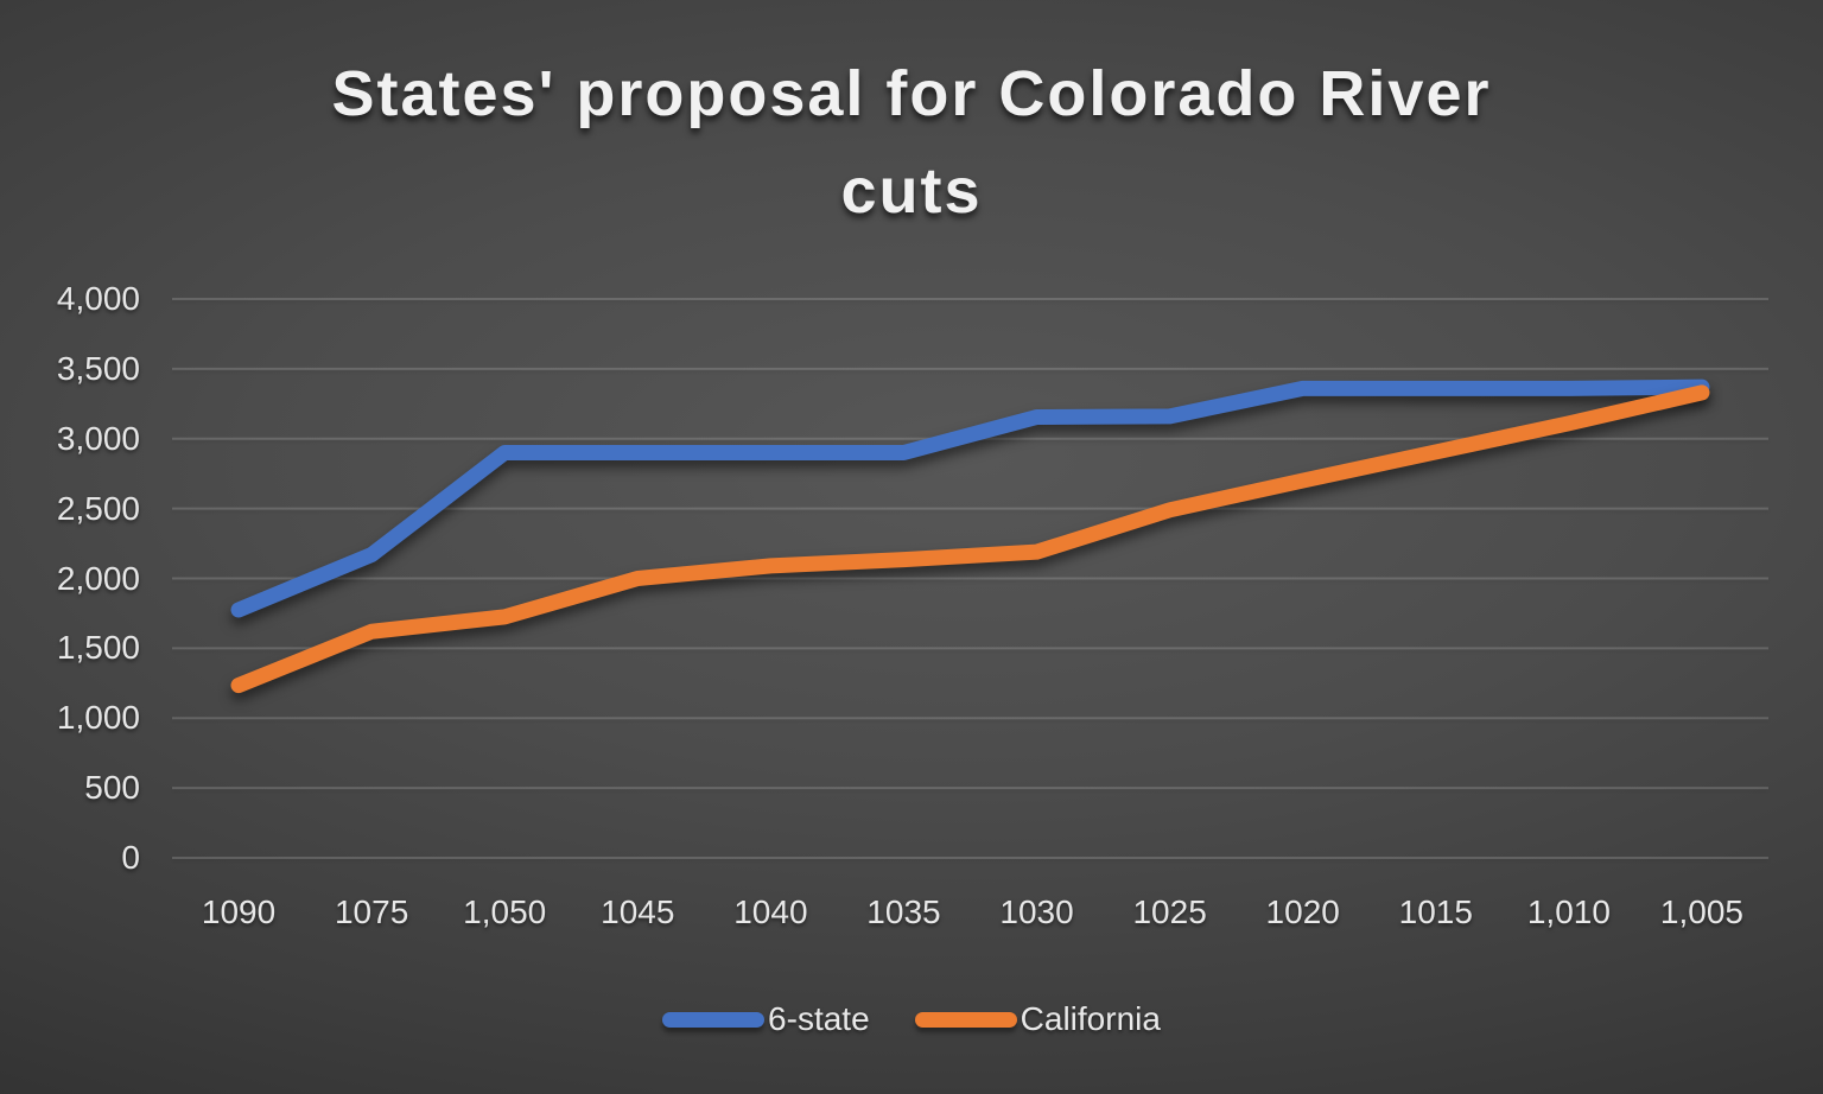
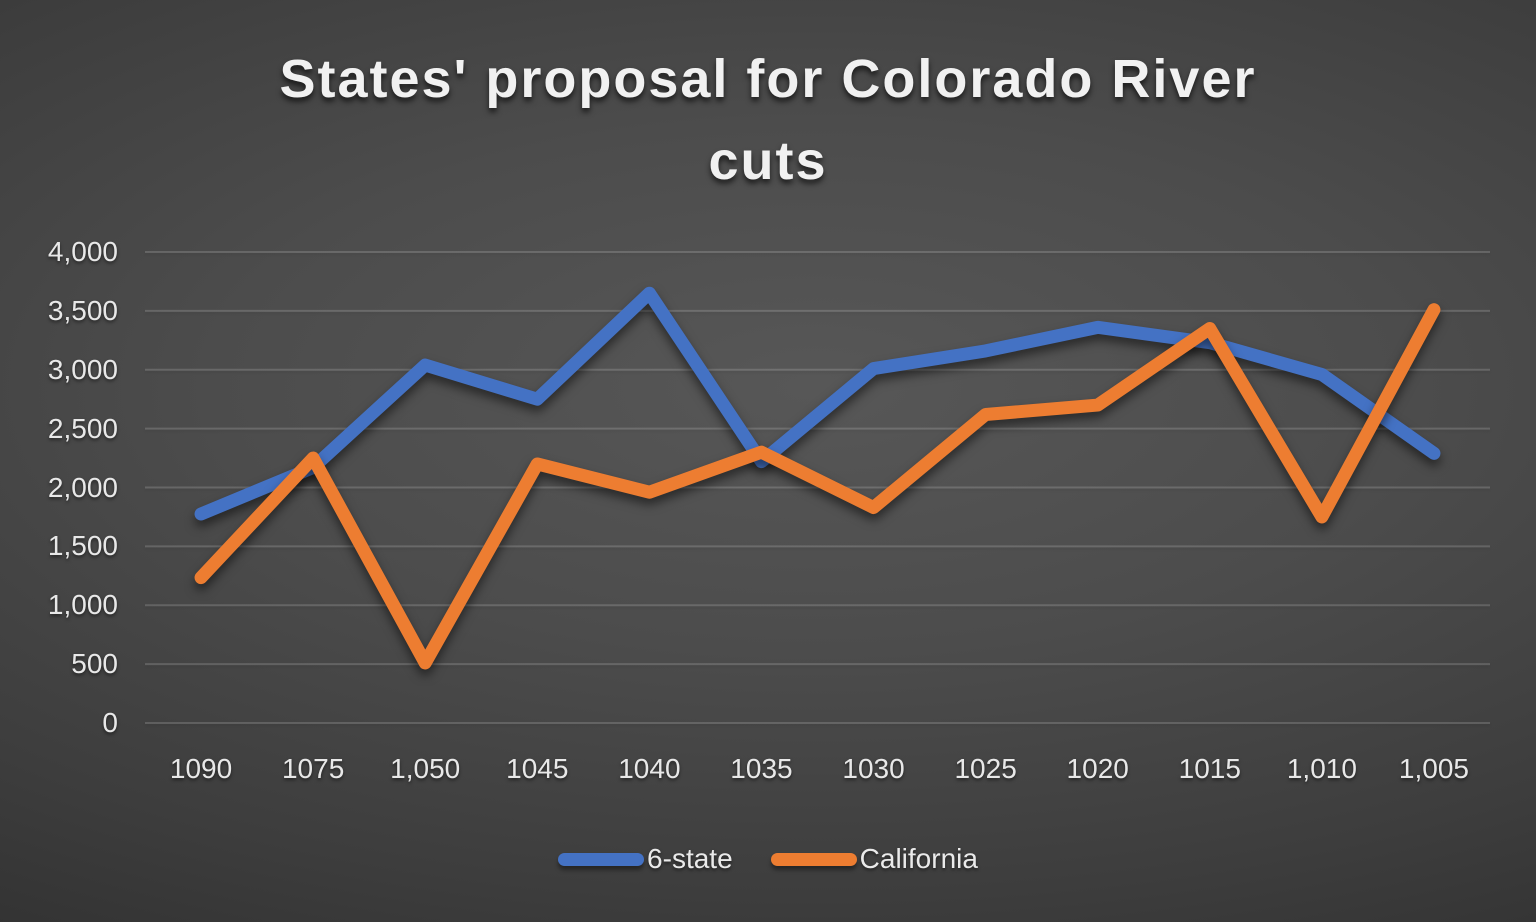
California/1075: 1620 -> 2250
6-state/1,050: 2900 -> 3040
California/1,050: 1720 -> 510
6-state/1045: 2900 -> 2750
California/1045: 2000 -> 2200
6-state/1040: 2900 -> 3650
California/1040: 2090 -> 1960
6-state/1035: 2900 -> 2220
California/1035: 2140 -> 2300
6-state/1030: 3160 -> 3010
California/1030: 2190 -> 1830
California/1025: 2490 -> 2620
6-state/1015: 3360 -> 3230
California/1015: 2900 -> 3350
6-state/1,010: 3360 -> 2960
California/1,010: 3110 -> 1750
6-state/1,005: 3370 -> 2290
California/1,005: 3330 -> 3510
